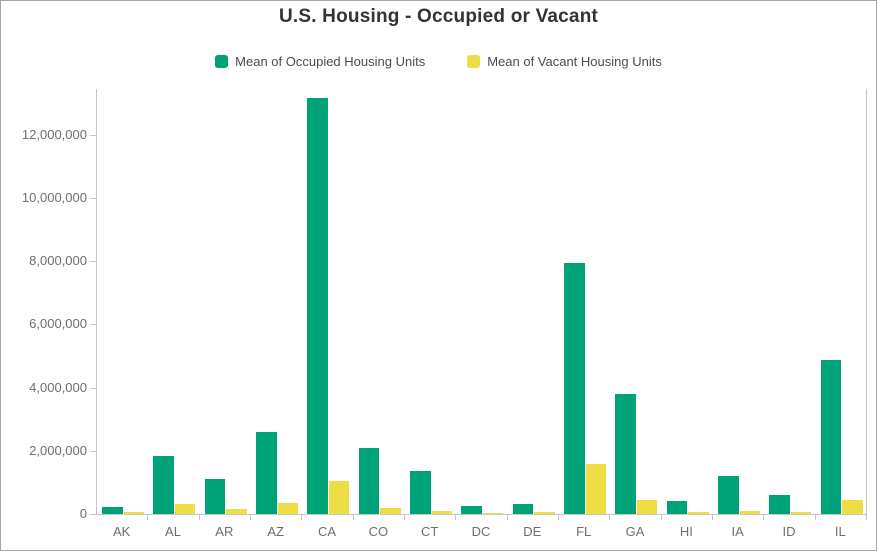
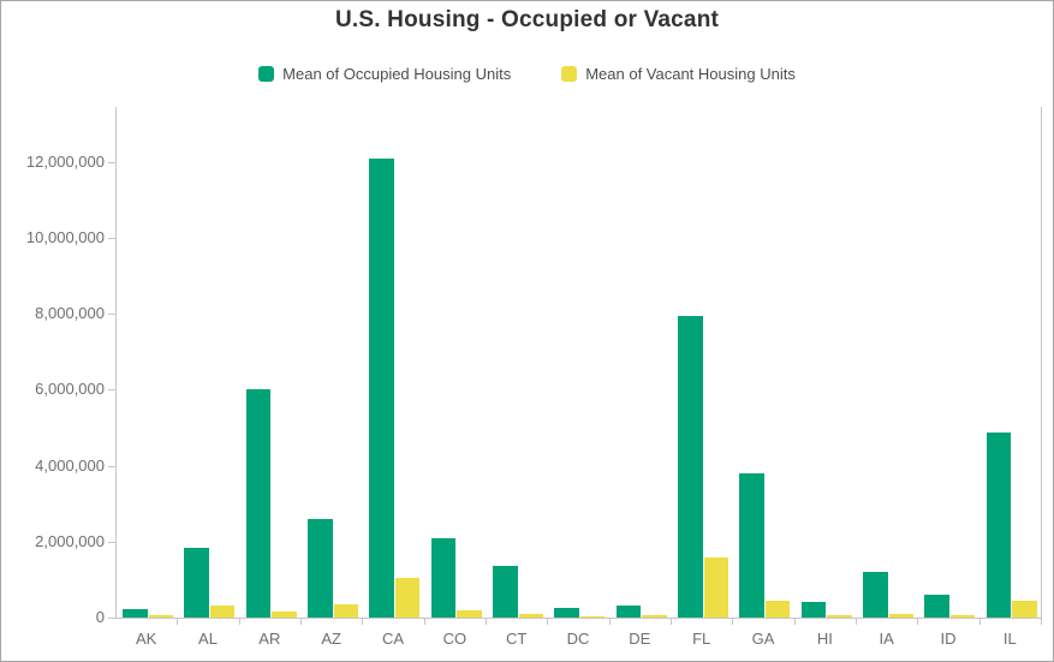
Mean of Occupied Housing Units/AR: 1100000 -> 6000000
Mean of Occupied Housing Units/CA: 13200000 -> 12100000
